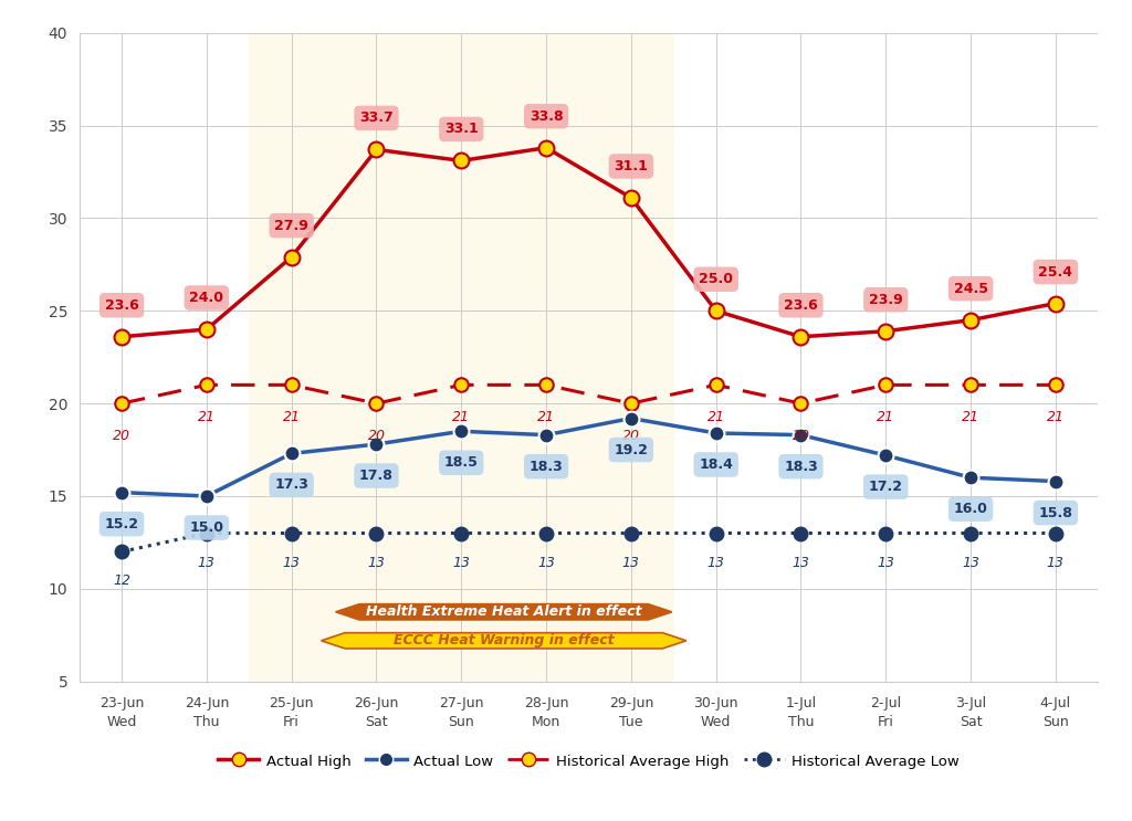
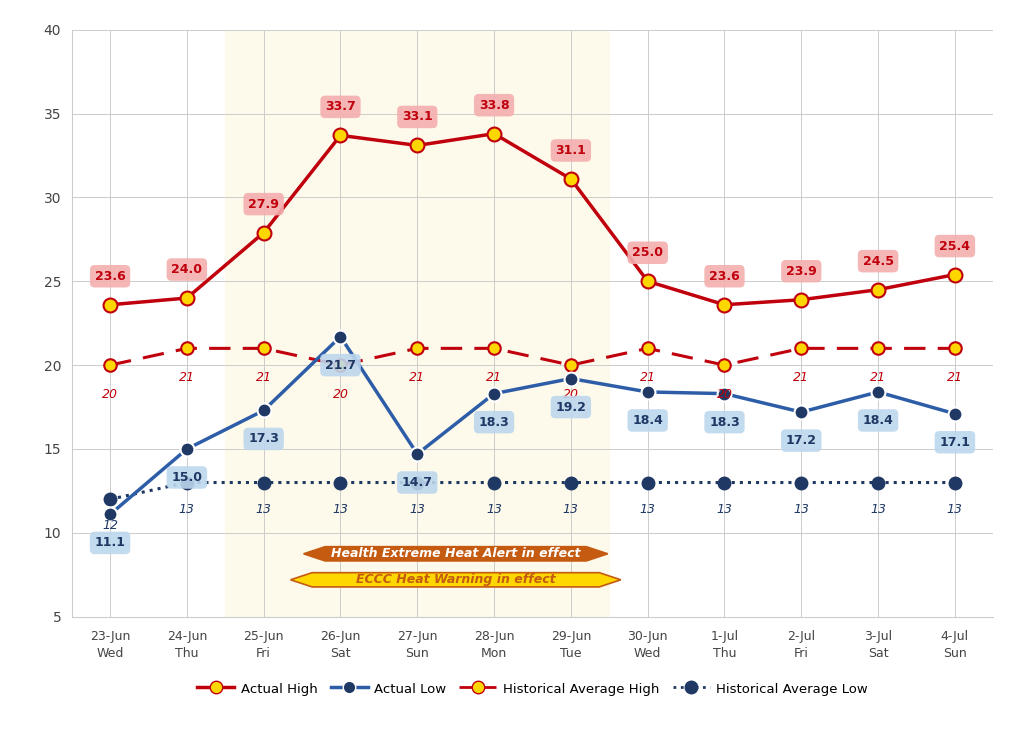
Actual Low/23-Jun: 15.2 -> 11.1
Actual Low/26-Jun: 17.8 -> 21.7
Actual Low/27-Jun: 18.5 -> 14.7
Actual Low/3-Jul: 16.0 -> 18.4
Actual Low/4-Jul: 15.8 -> 17.1
